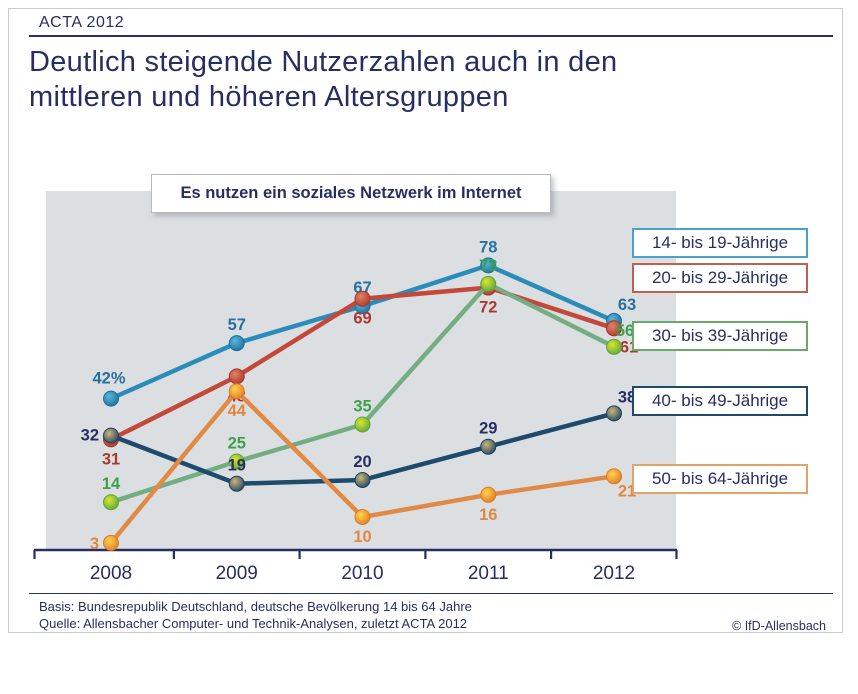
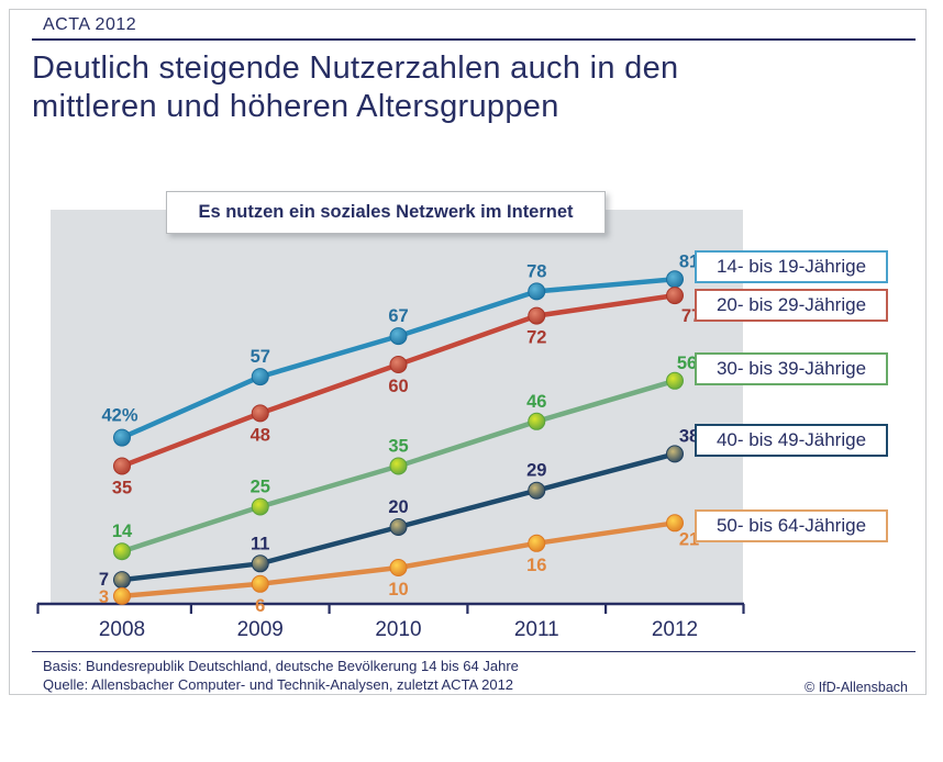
20- bis 29-Jährige/2008: 31 -> 35
40- bis 49-Jährige/2008: 32 -> 7
40- bis 49-Jährige/2009: 19 -> 11
50- bis 64-Jährige/2009: 44 -> 6
20- bis 29-Jährige/2010: 69 -> 60
30- bis 39-Jährige/2011: 73 -> 46
14- bis 19-Jährige/2012: 63 -> 81
20- bis 29-Jährige/2012: 61 -> 77
